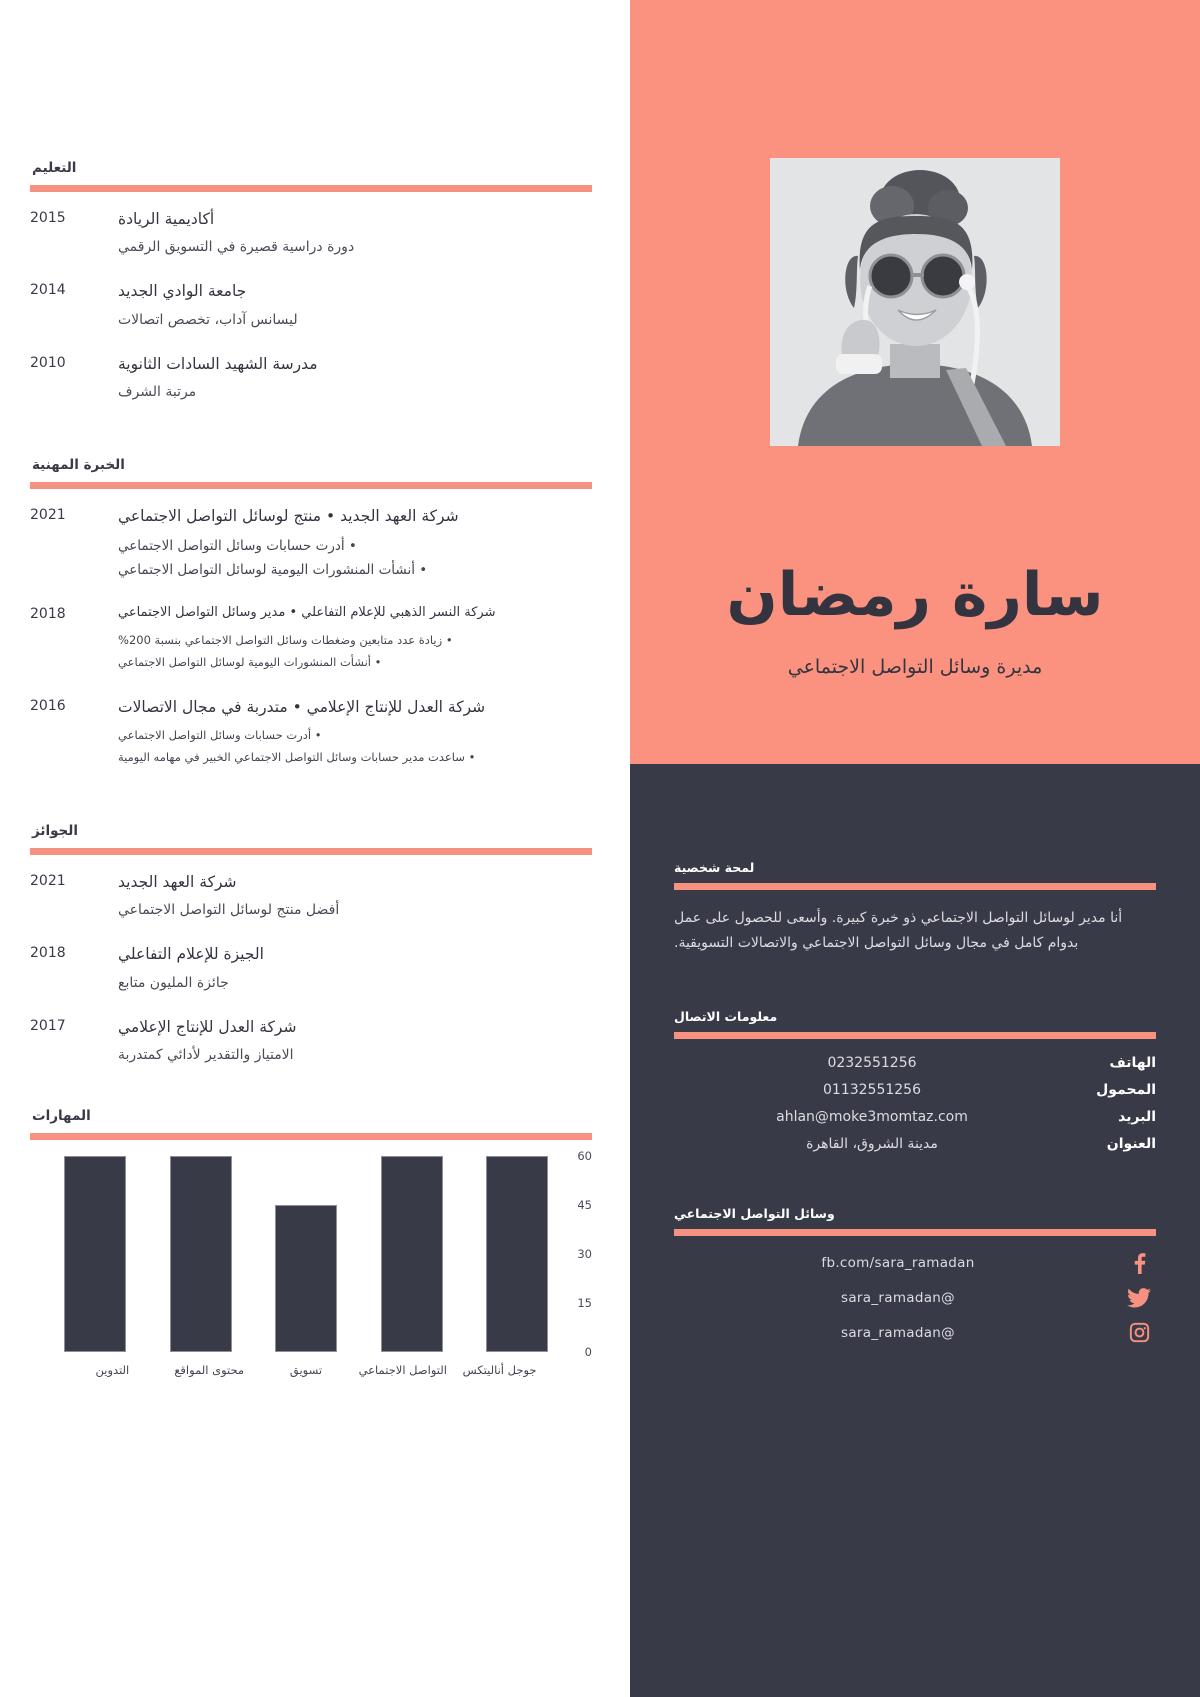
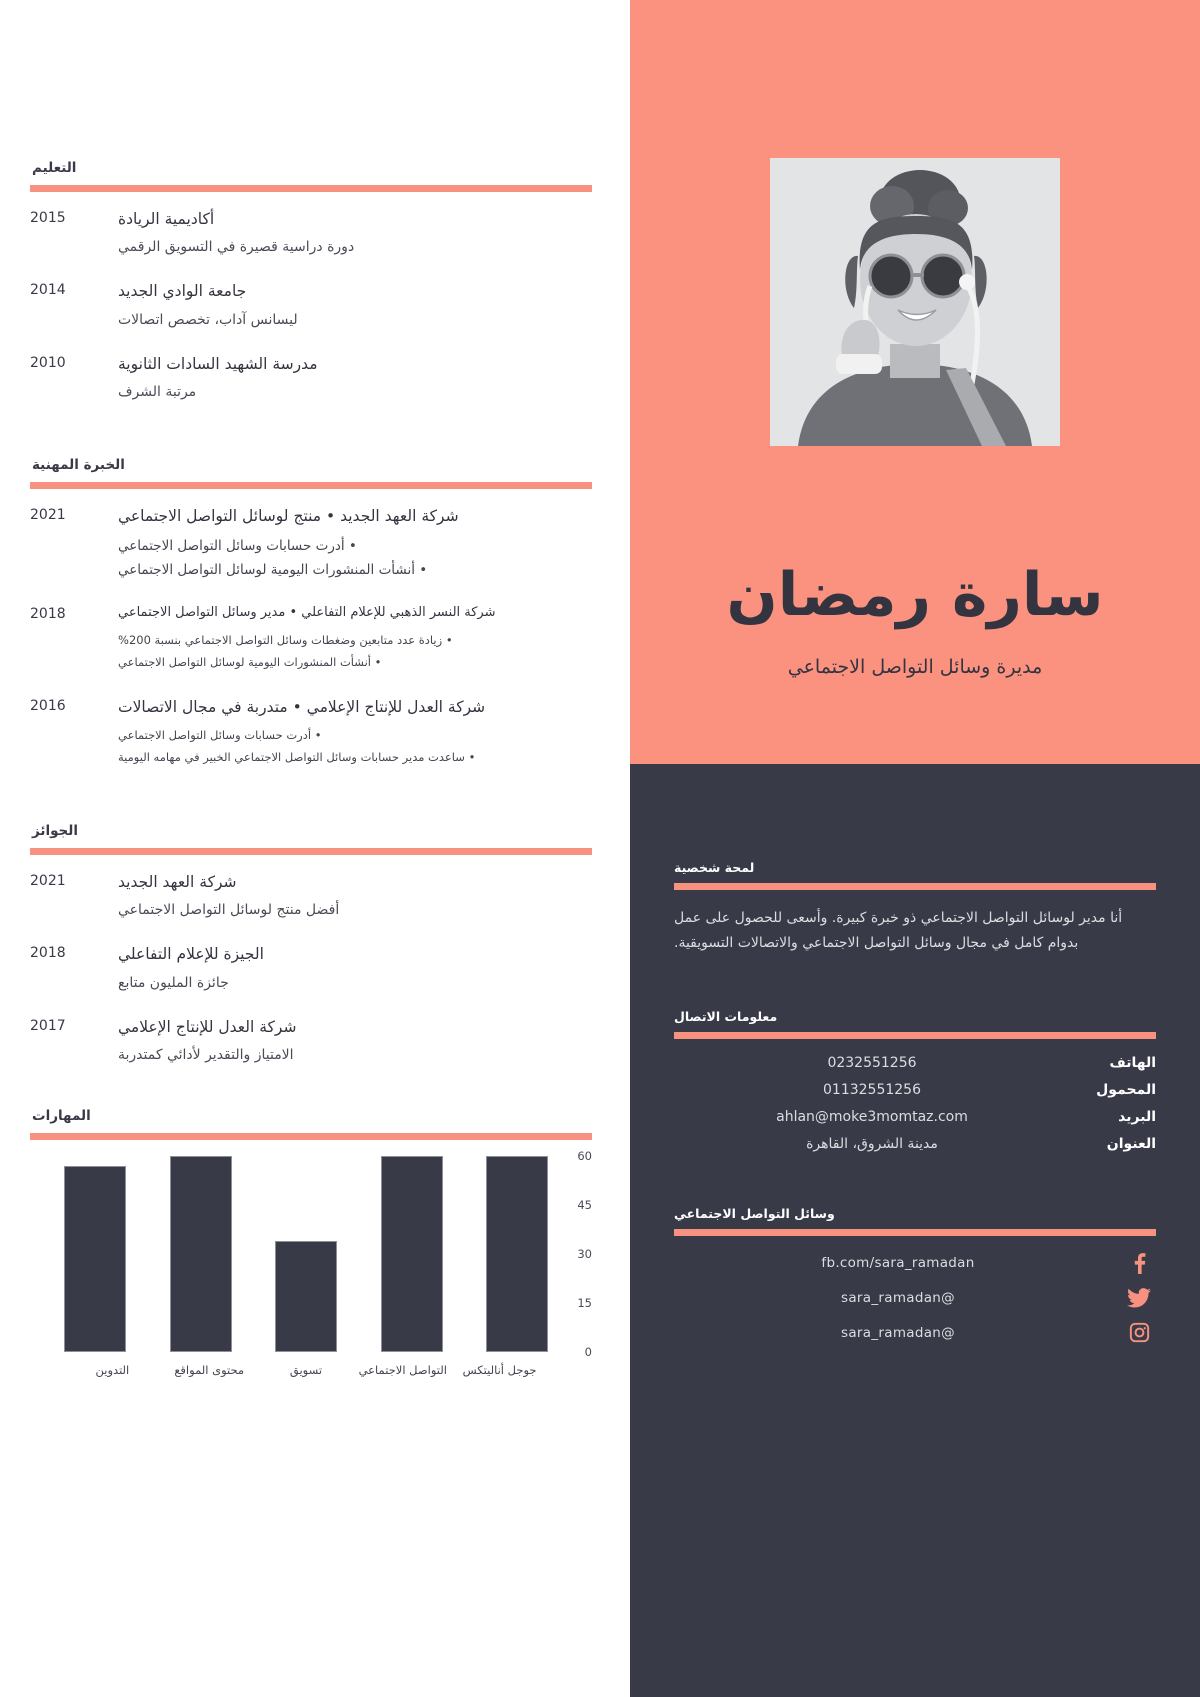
تسويق: 45 -> 34
التدوين: 60 -> 57
